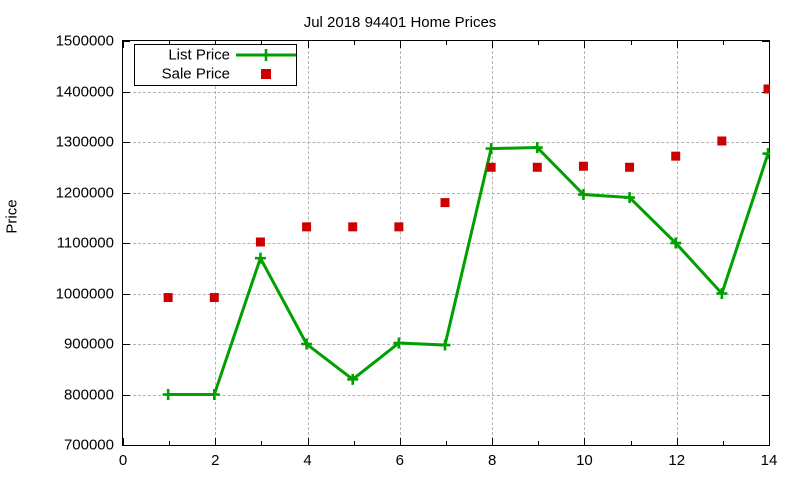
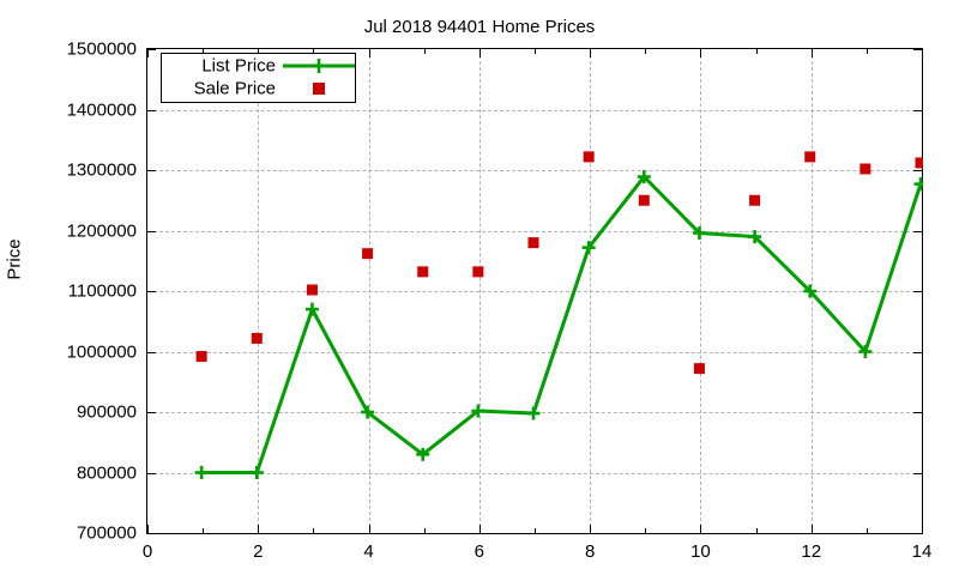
Sale Price/2: 990000 -> 1020000
Sale Price/4: 1130000 -> 1160000
List Price/8: 1280000 -> 1170000
Sale Price/8: 1250000 -> 1320000
Sale Price/10: 1250000 -> 970000
Sale Price/12: 1270000 -> 1320000
Sale Price/14: 1400000 -> 1310000
